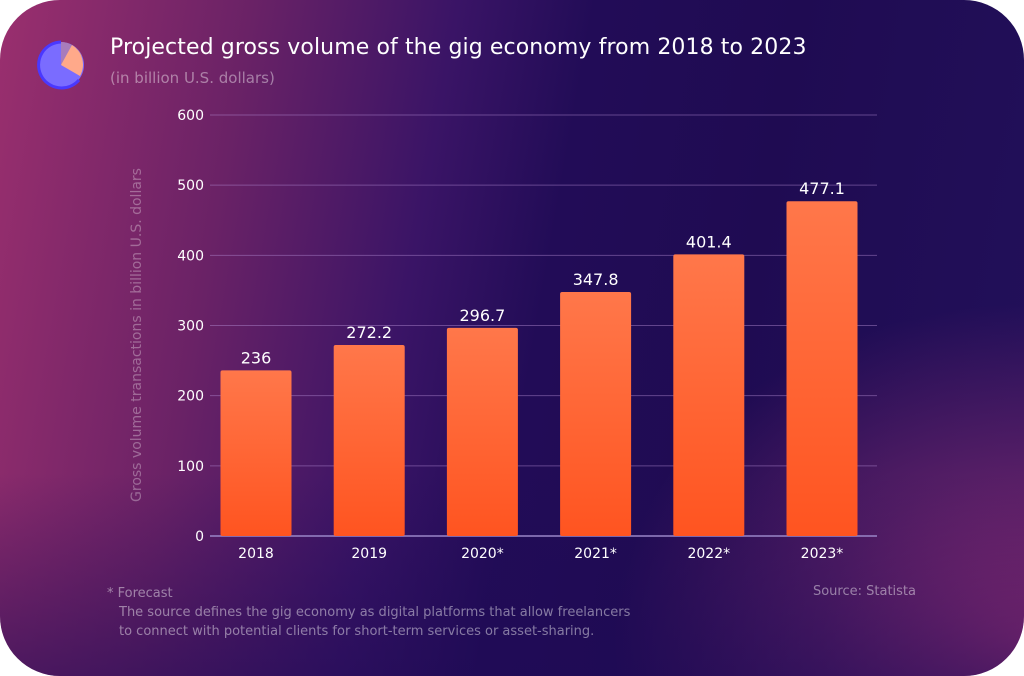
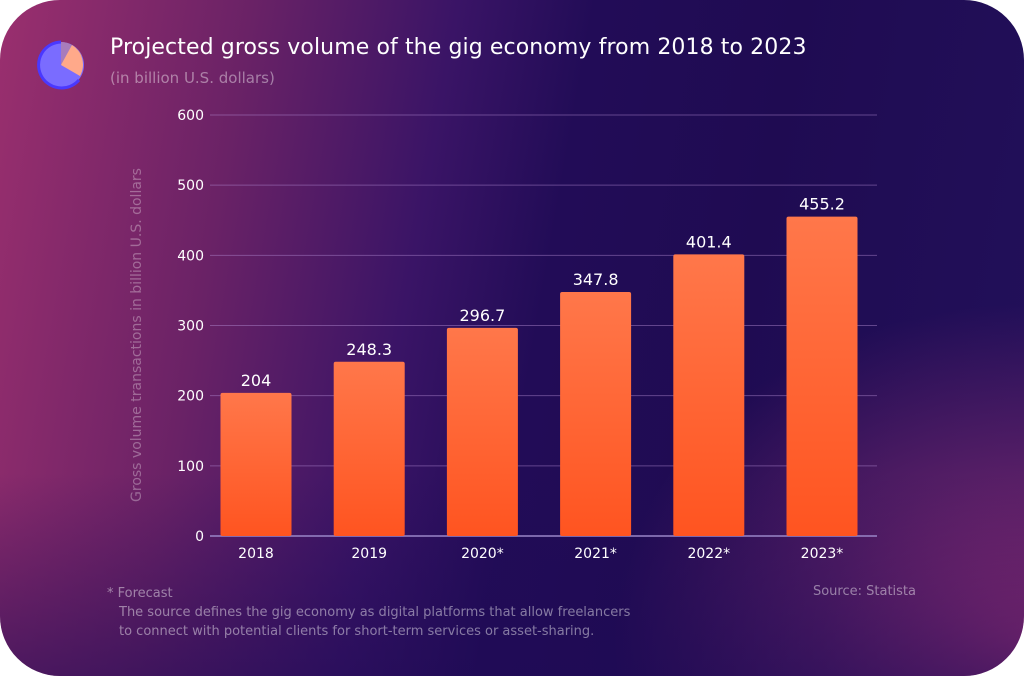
2018: 236 -> 204
2019: 272.2 -> 248.3
2023*: 477.1 -> 455.2
